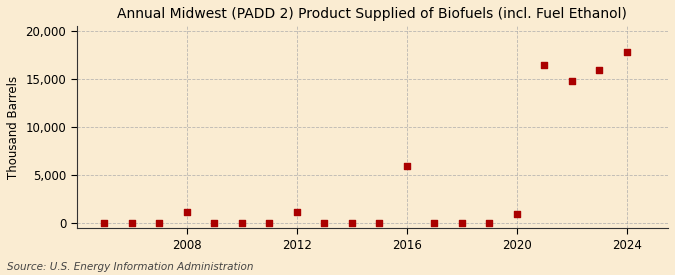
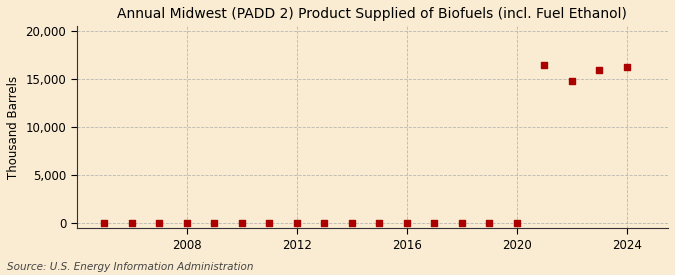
2008: 1,200 -> 0
2012: 1,200 -> 0
2016: 6,000 -> 0
2020: 1,000 -> 100
2024: 17,800 -> 16,300
